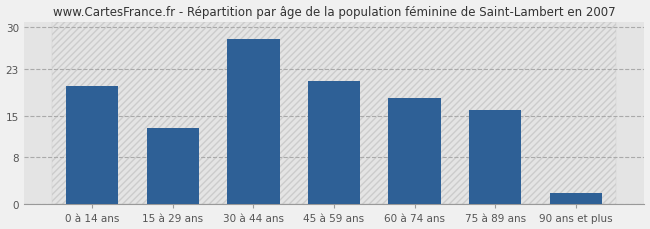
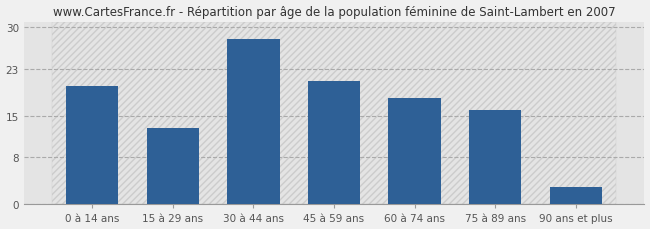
90 ans et plus: 2 -> 3
